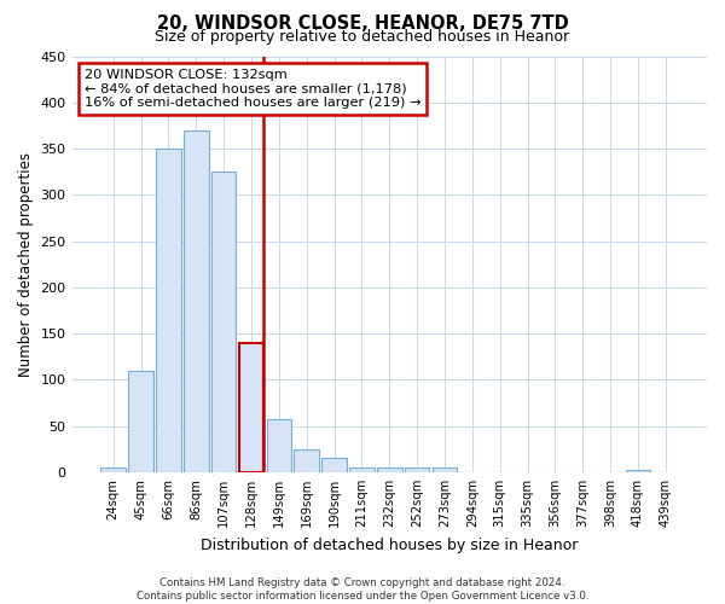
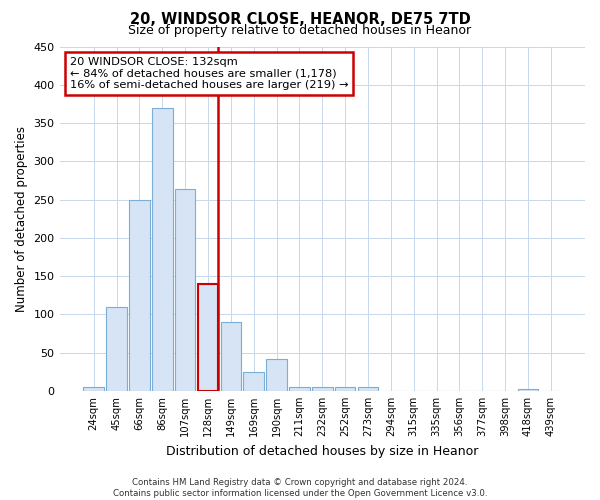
66sqm: 350 -> 250
107sqm: 325 -> 264
149sqm: 57 -> 90
190sqm: 15 -> 42
